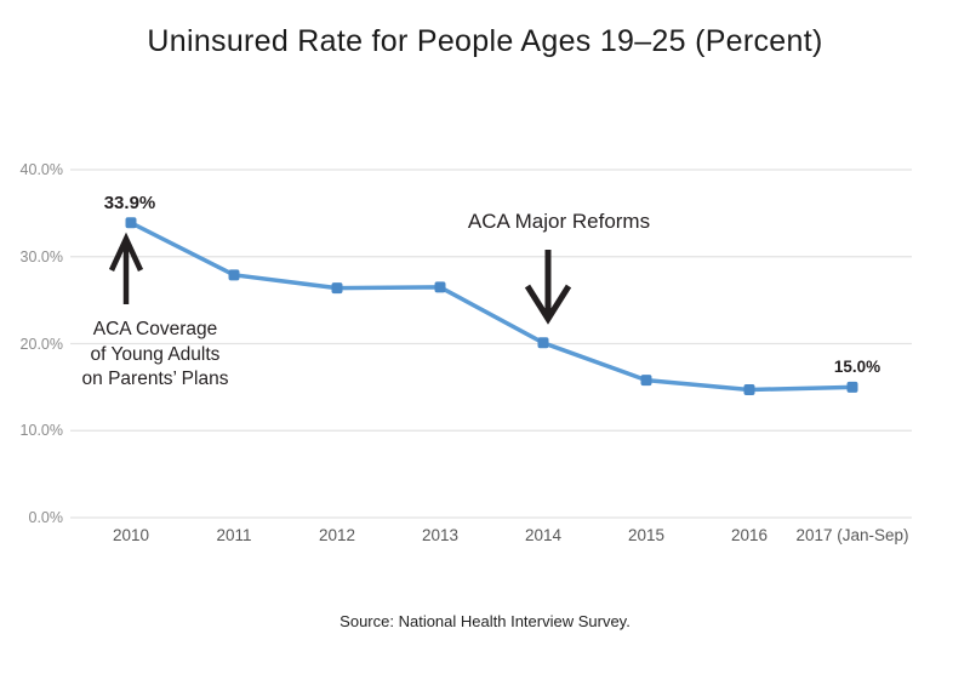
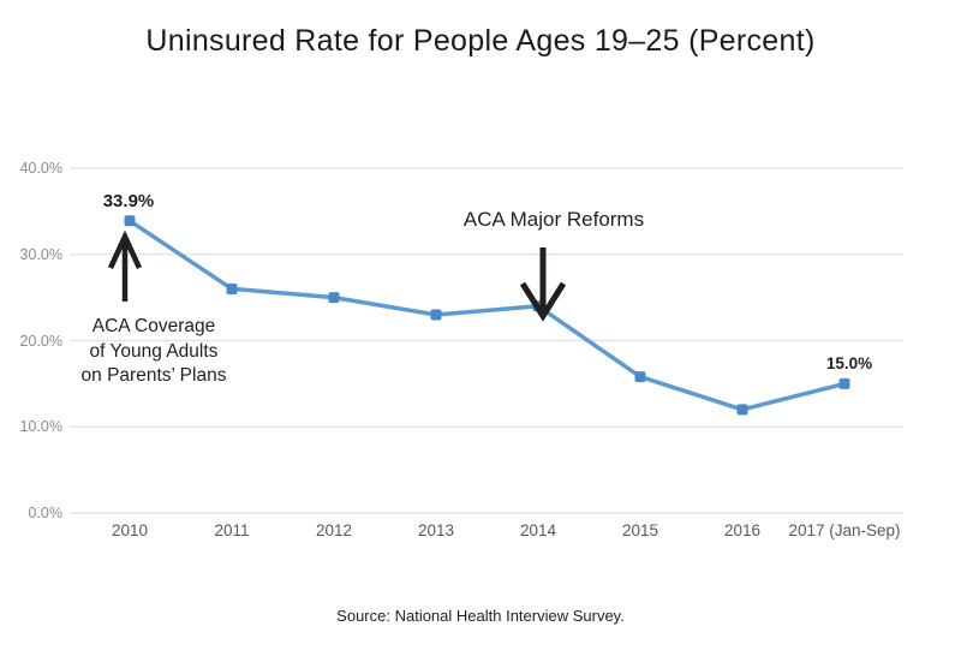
2011: 28% -> 26%
2012: 26% -> 25%
2013: 26% -> 23%
2014: 20% -> 24%
2016: 15% -> 12%
